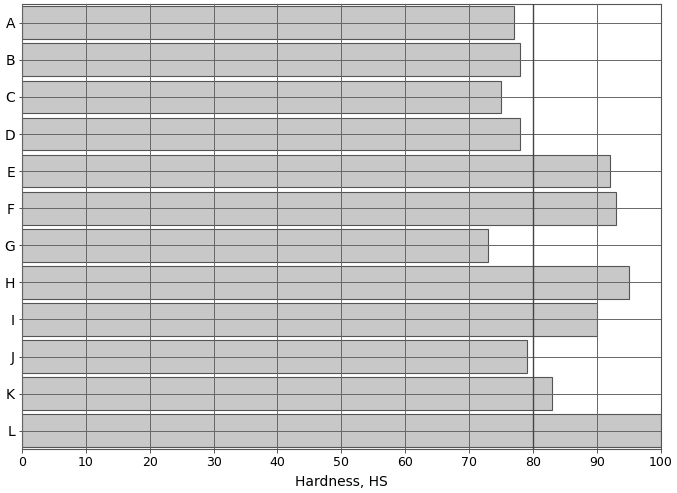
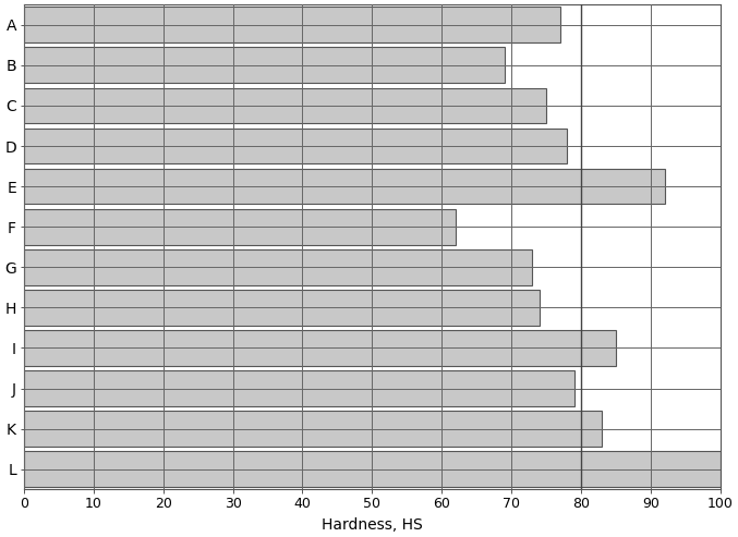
B: 78 -> 69
F: 93 -> 62
H: 95 -> 74
I: 90 -> 85
